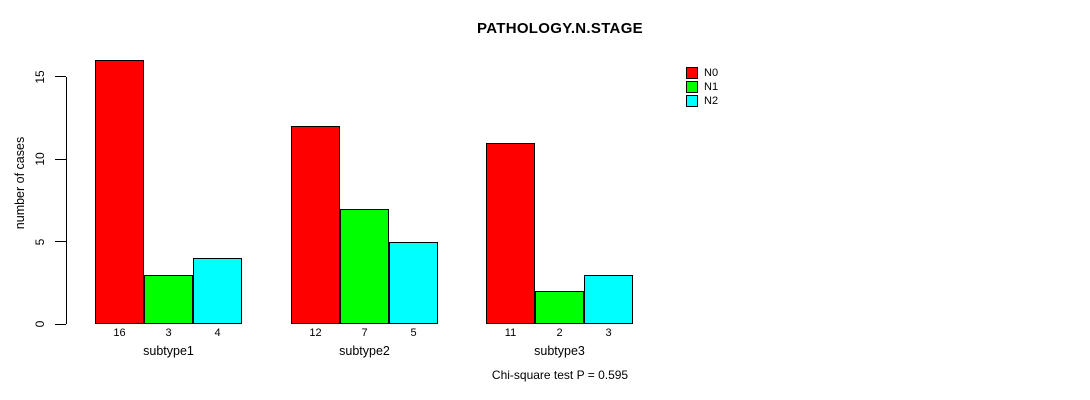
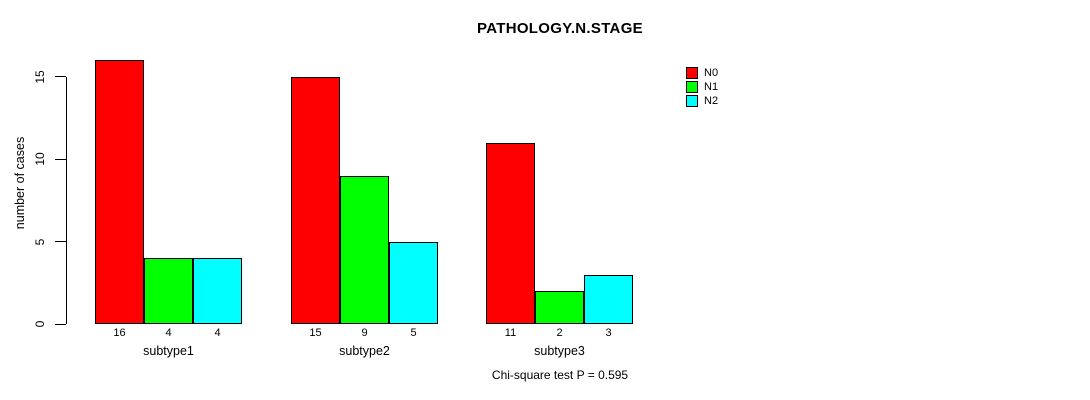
N1/subtype1: 3 -> 4
N0/subtype2: 12 -> 15
N1/subtype2: 7 -> 9
